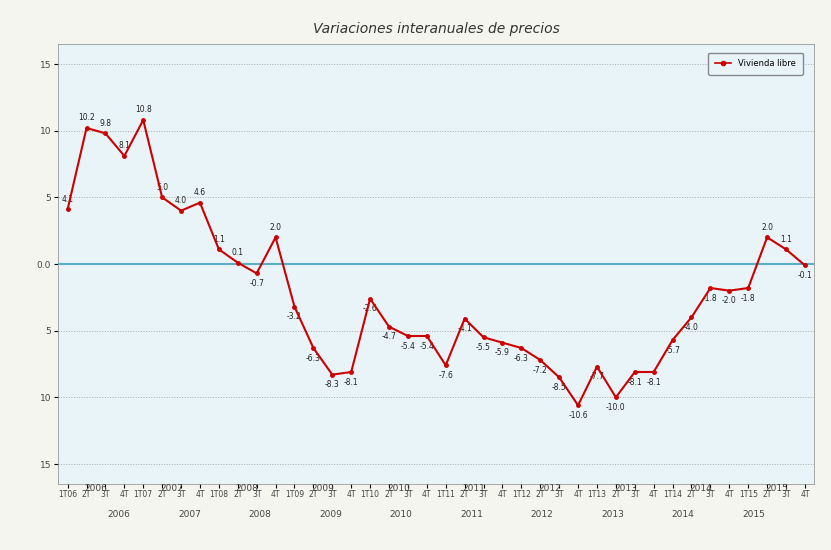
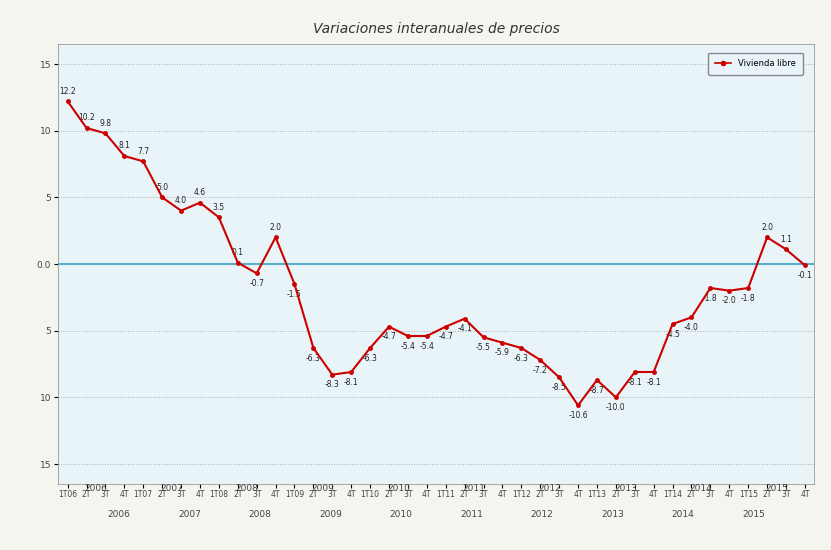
1T06: 4.1 -> 12.2
1T07: 10.8 -> 7.7
1T08: 1.1 -> 3.5
1T09: -3.2 -> -1.5
1T10: -2.6 -> -6.3
1T11: -7.6 -> -4.7
1T13: -7.7 -> -8.7
1T14: -5.7 -> -4.5
